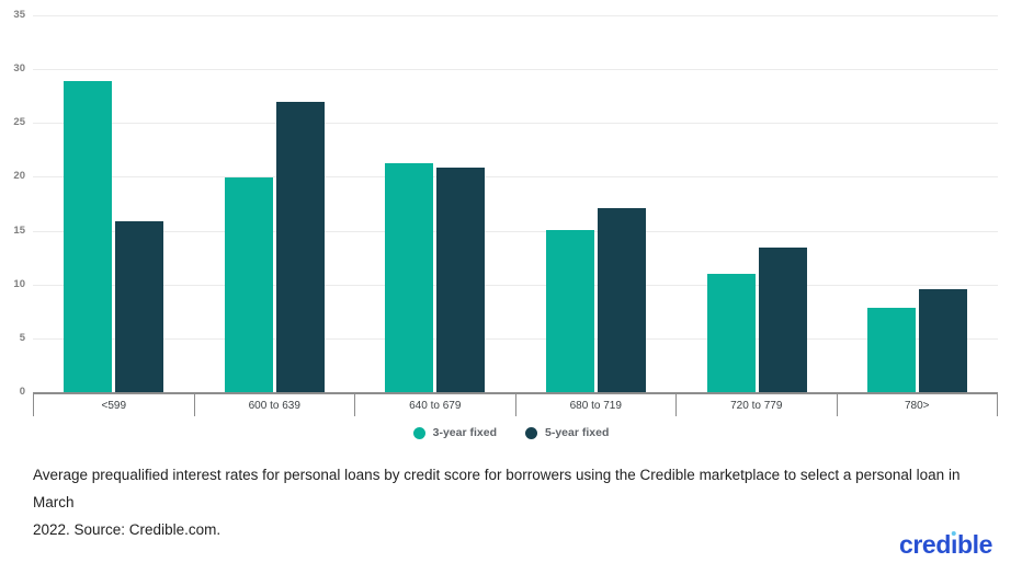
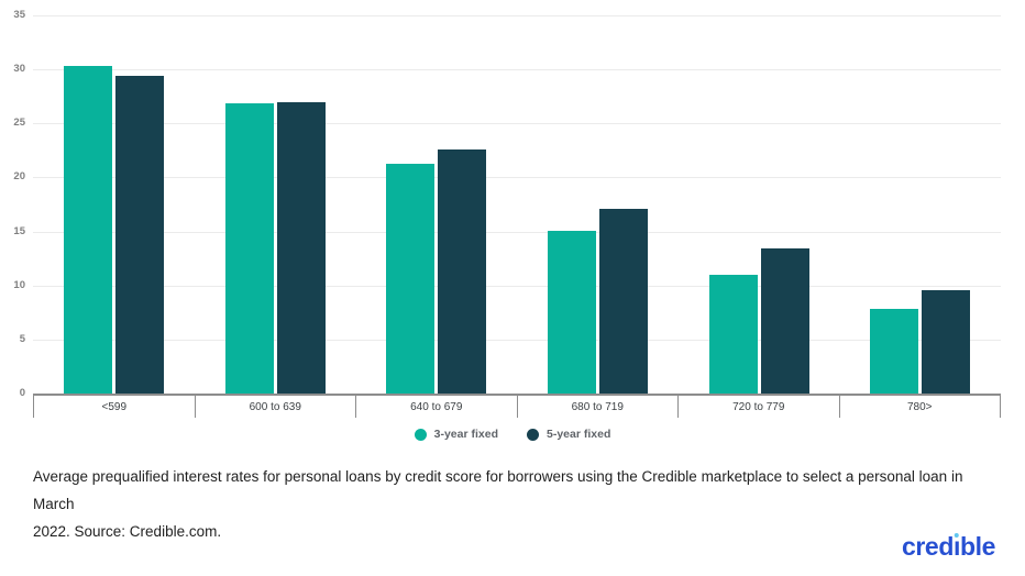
3-year fixed/<599: 29 -> 30
5-year fixed/<599: 16 -> 30
3-year fixed/600 to 639: 20 -> 27
5-year fixed/640 to 679: 21 -> 23
